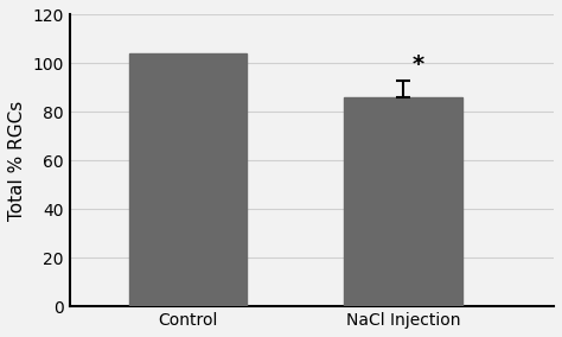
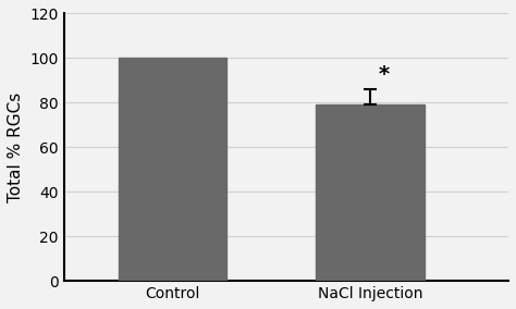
Control: 104 -> 100
NaCl Injection: 86 -> 79
